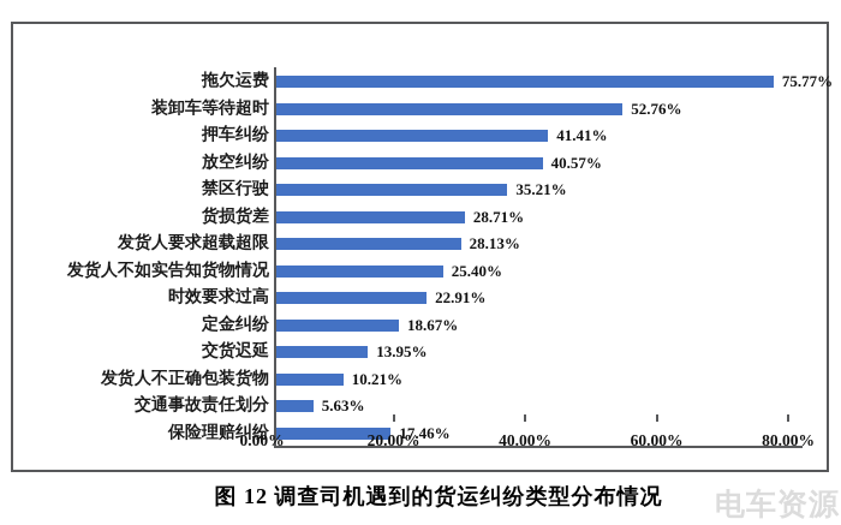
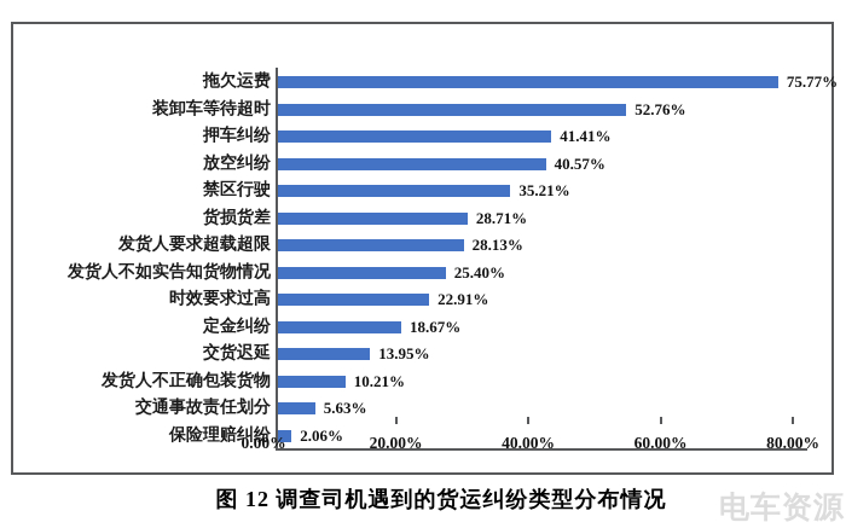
保险理赔纠纷: 17.46% -> 2.06%
